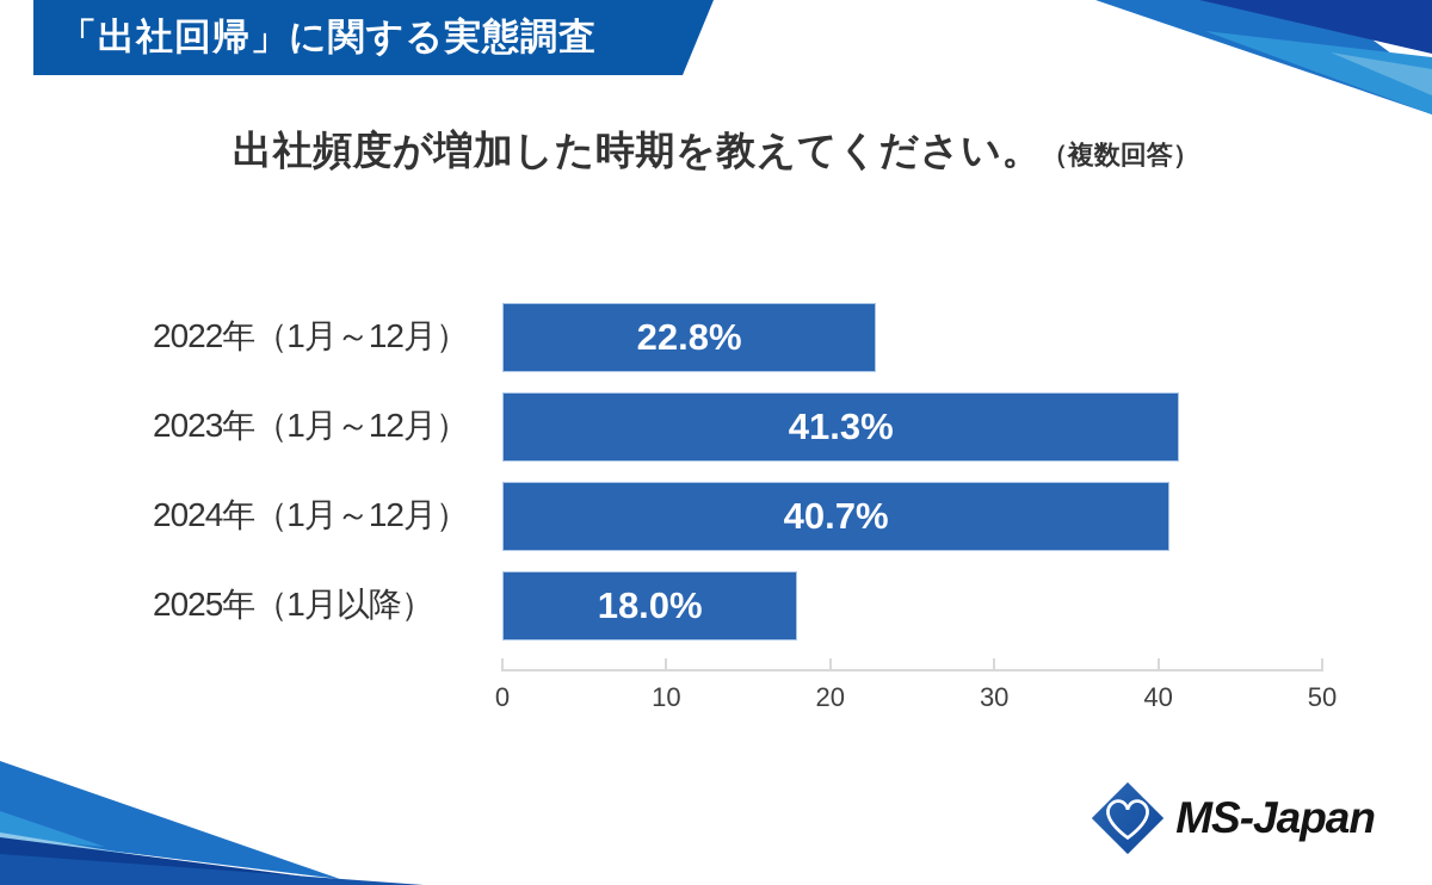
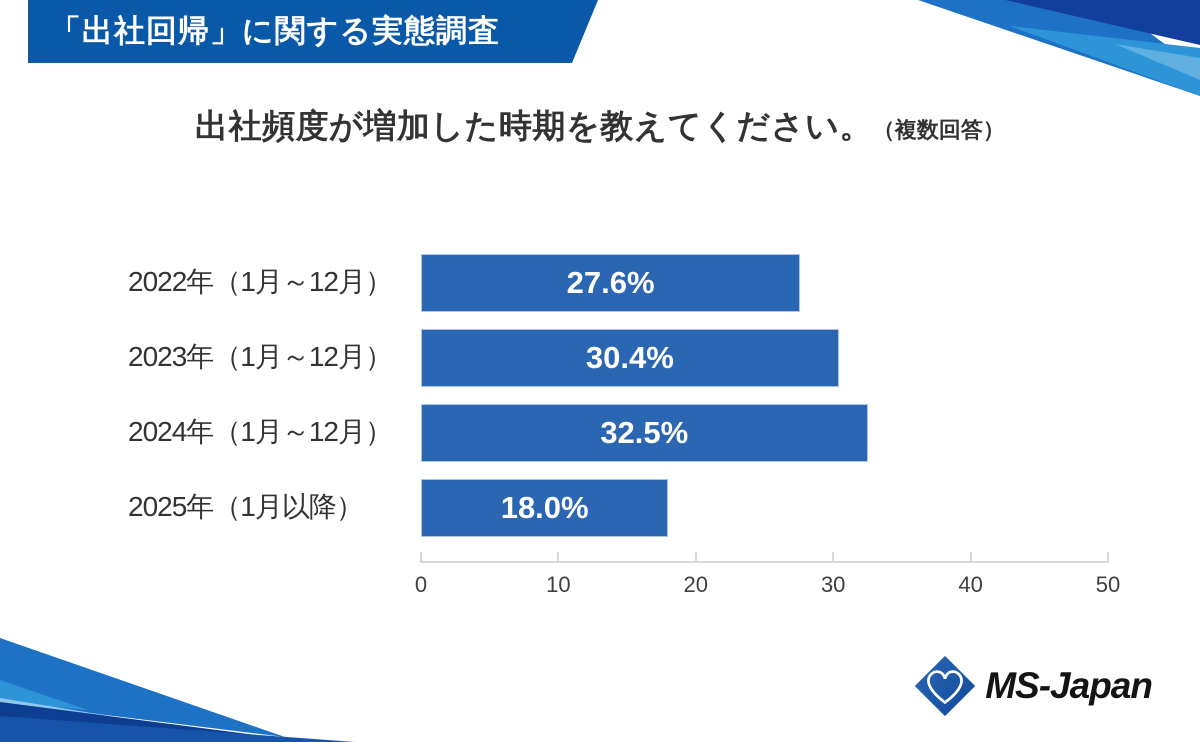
2022年（1月～12月）: 22.8% -> 27.6%
2023年（1月～12月）: 41.3% -> 30.4%
2024年（1月～12月）: 40.7% -> 32.5%
